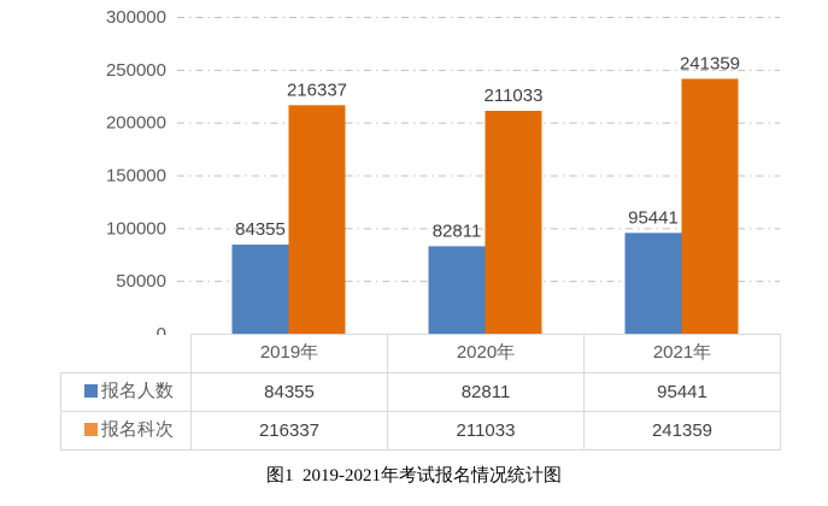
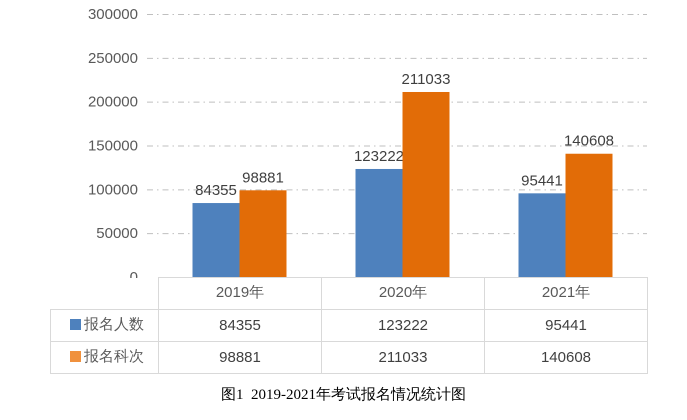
报名科次/2019年: 216337 -> 98881
报名人数/2020年: 82811 -> 123222
报名科次/2021年: 241359 -> 140608
